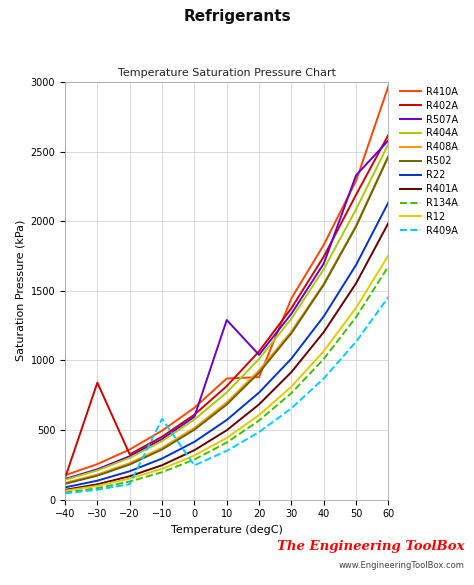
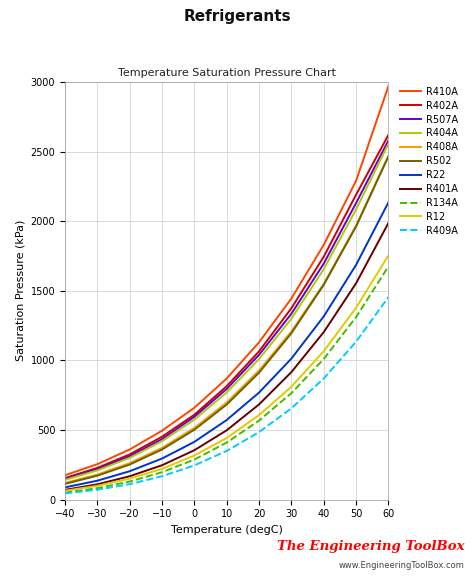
R402A/−30: 840 -> 230
R409A/−10: 580 -> 170
R507A/10: 1290 -> 800
R410A/20: 880 -> 1130
R507A/50: 2330 -> 2130
